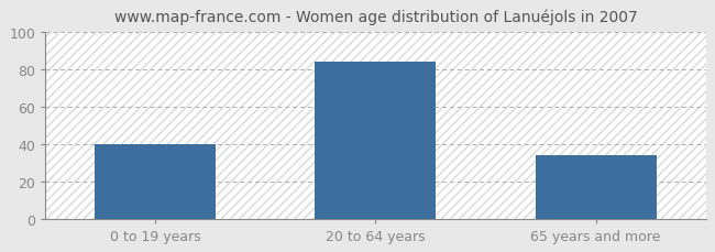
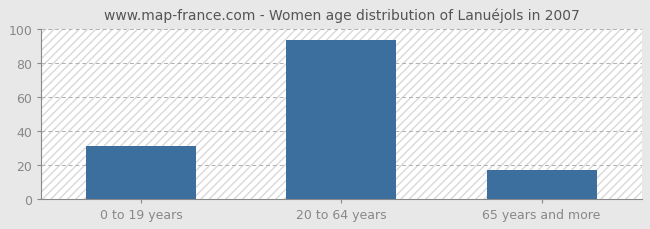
0 to 19 years: 40 -> 31
20 to 64 years: 84 -> 93
65 years and more: 34 -> 17
